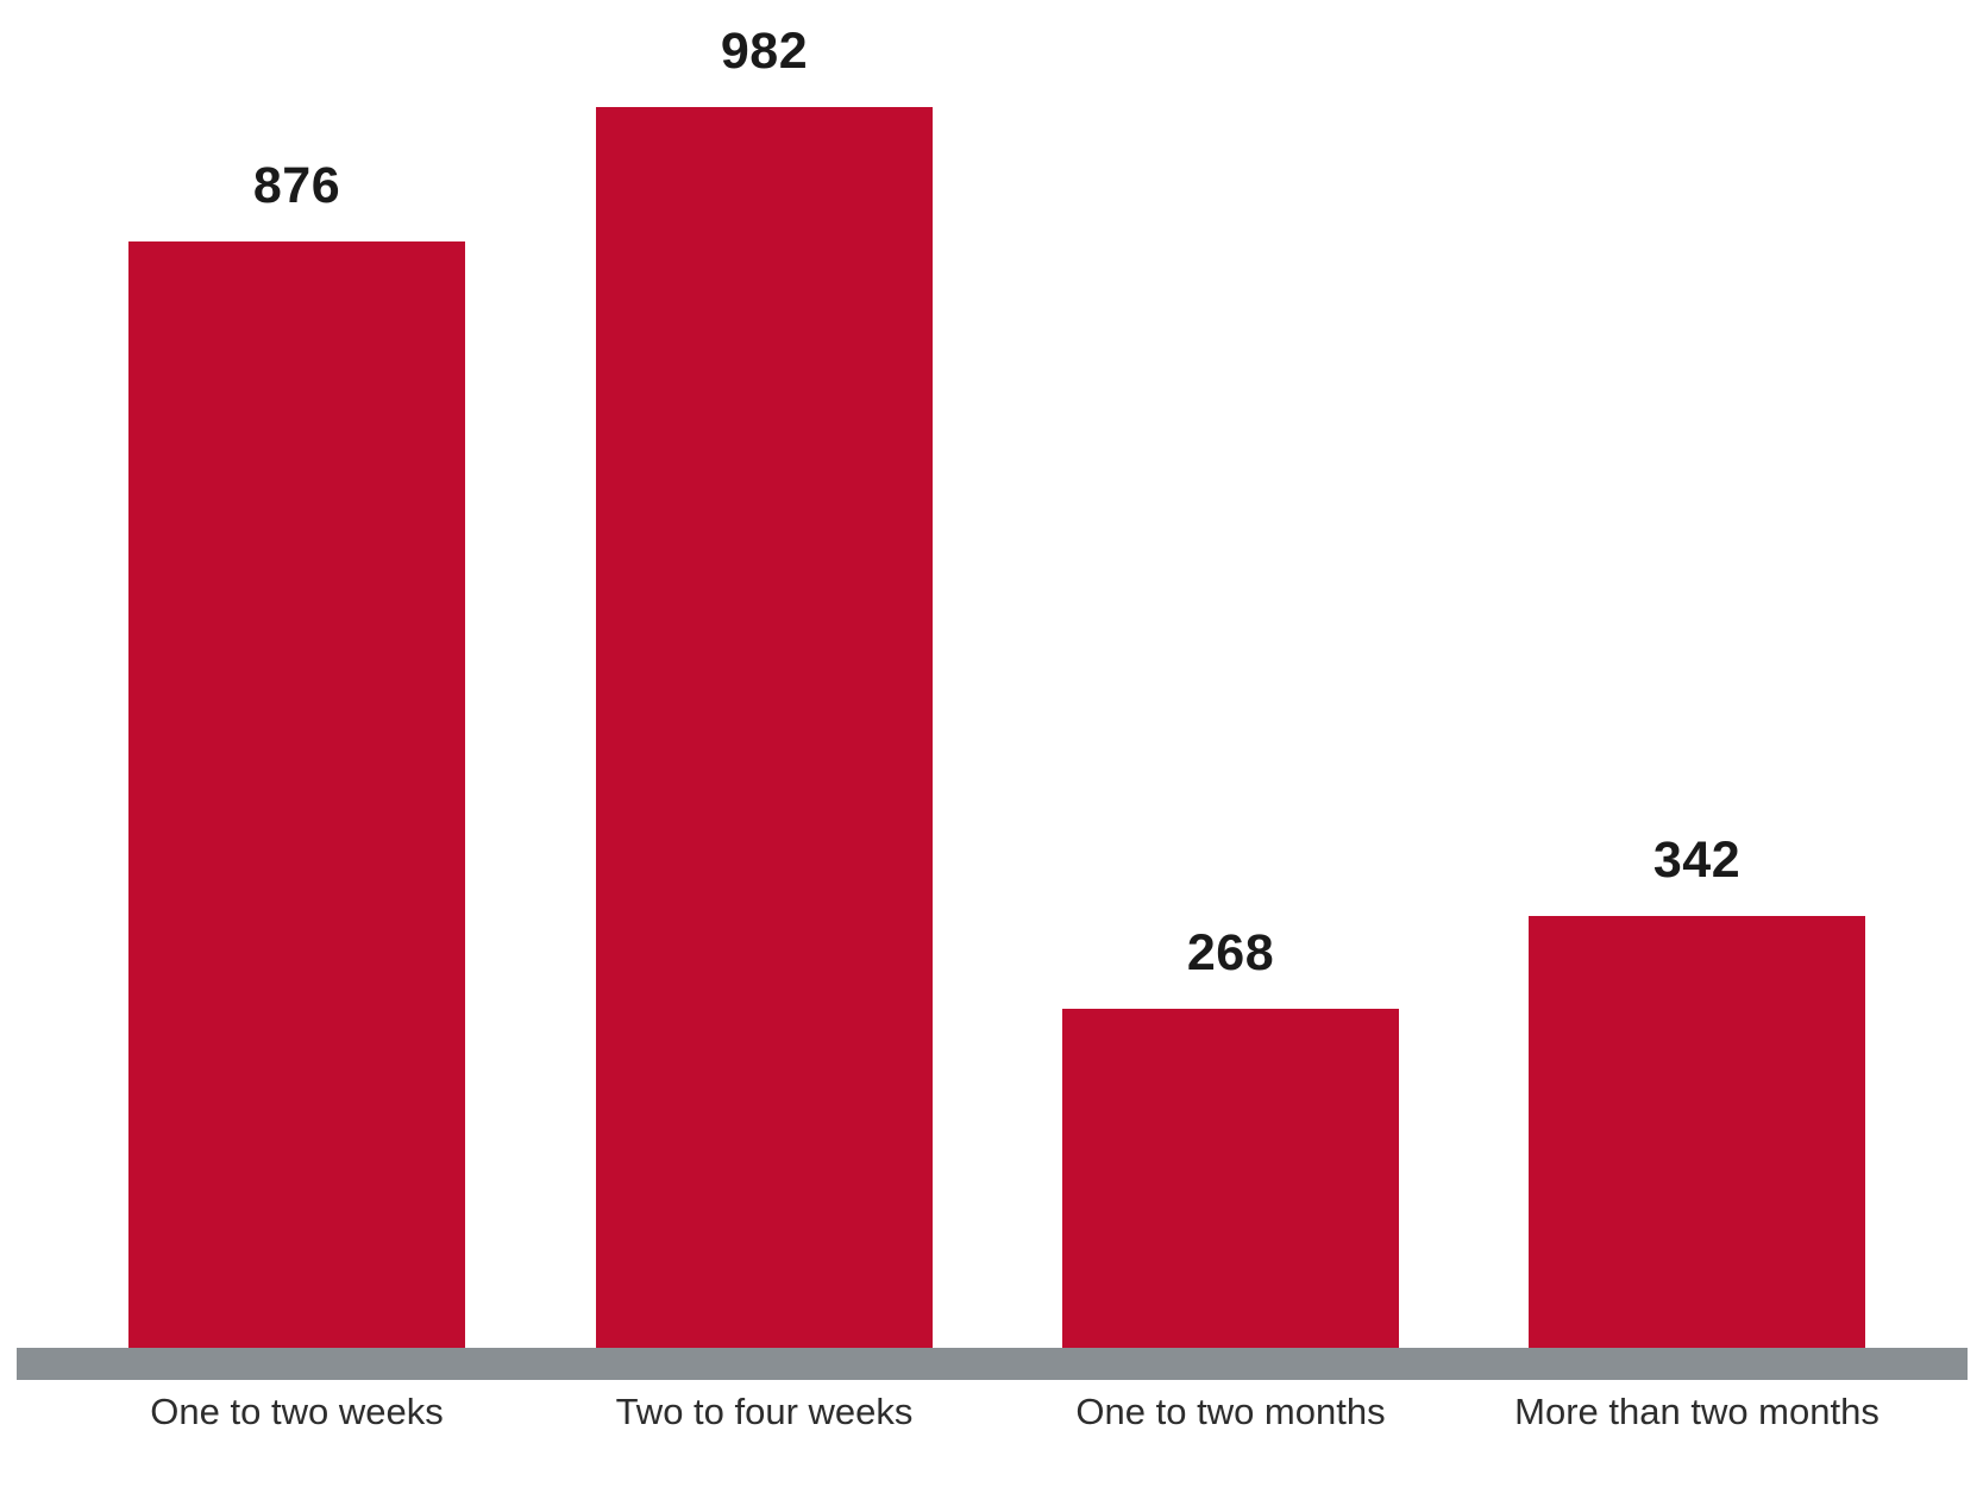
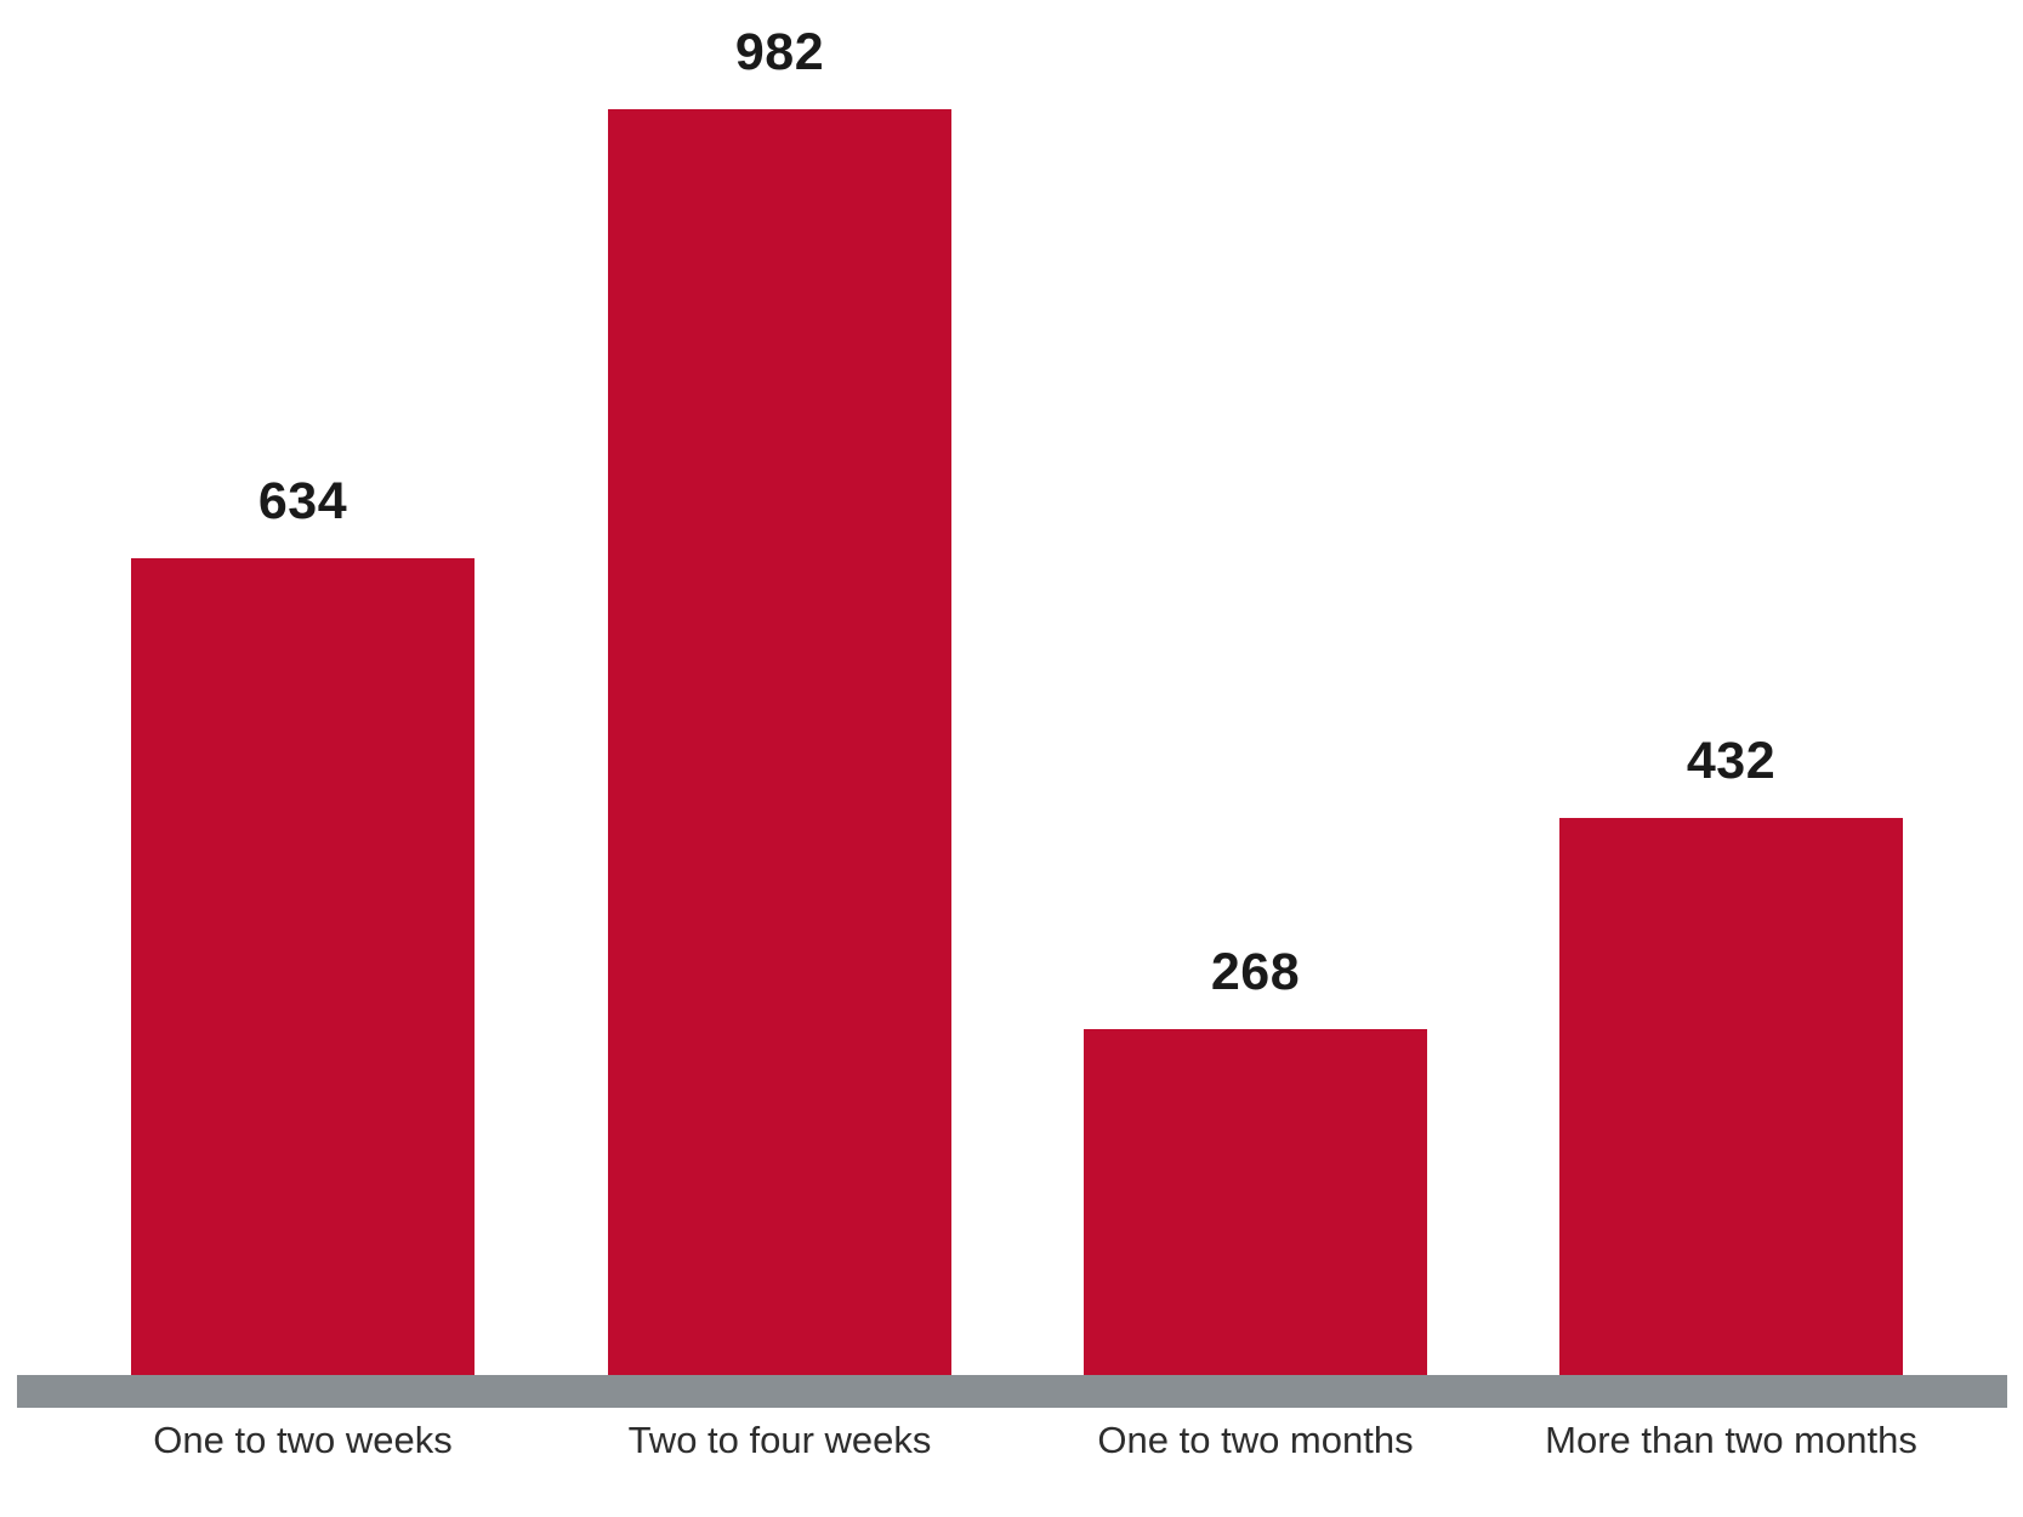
One to two weeks: 876 -> 634
More than two months: 342 -> 432
